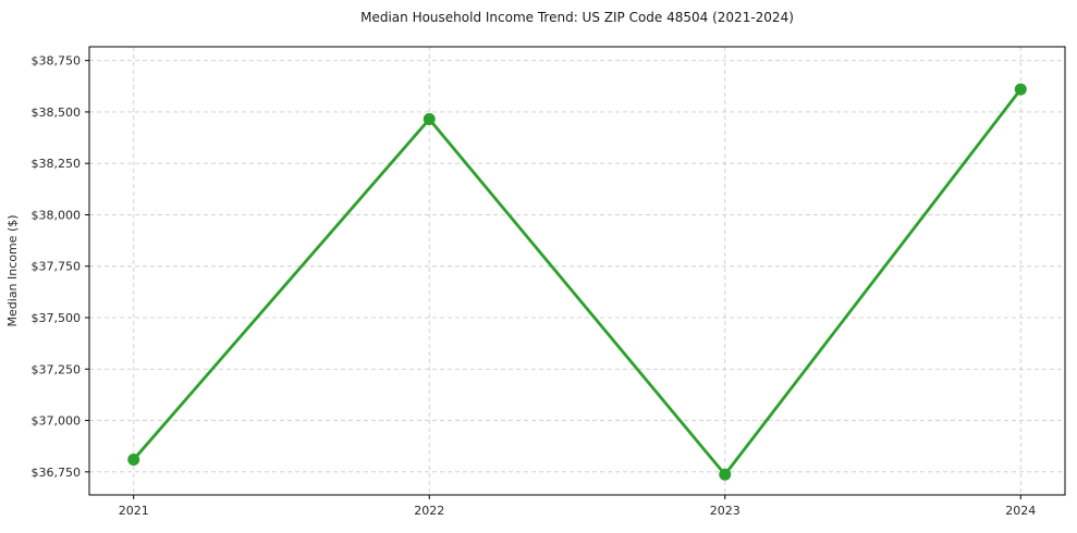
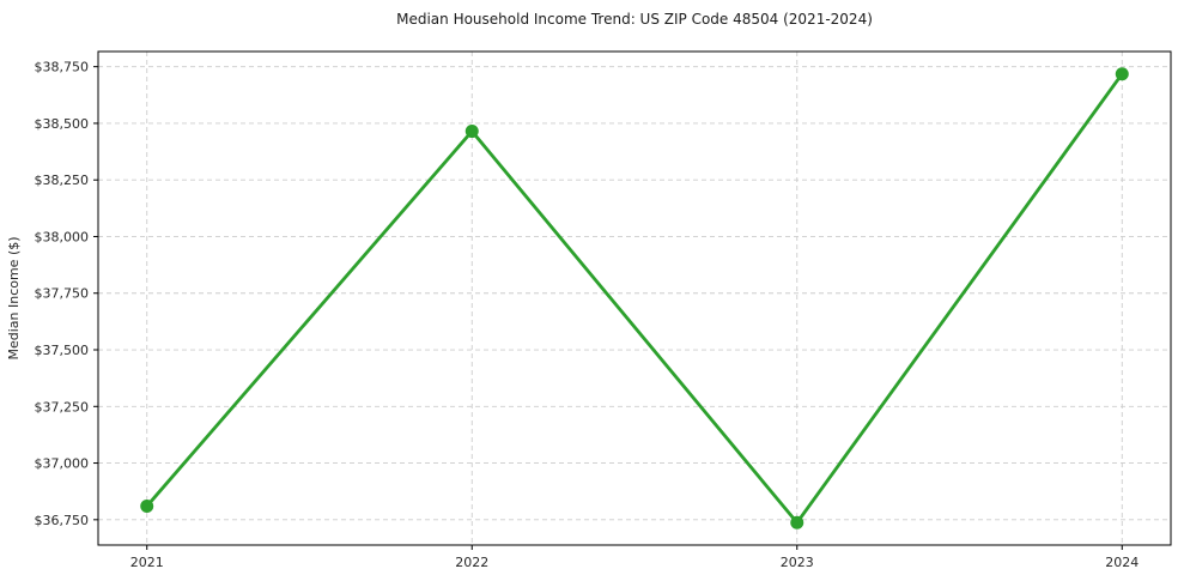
2024: $38610 -> $38720
